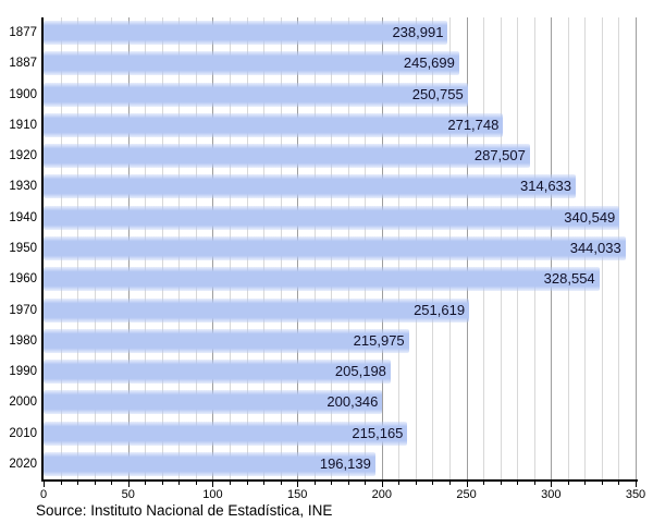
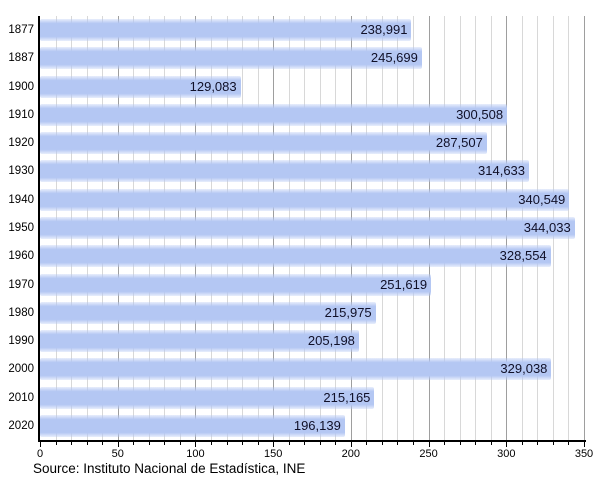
1900: 250,755 -> 129,083
1910: 271,748 -> 300,508
2000: 200,346 -> 329,038
